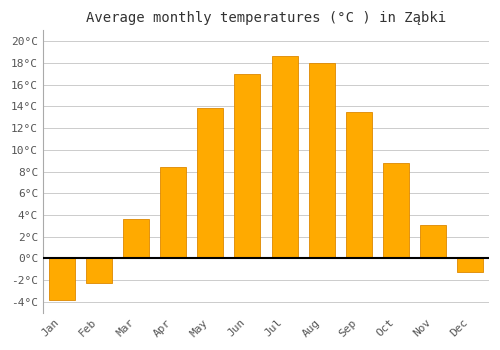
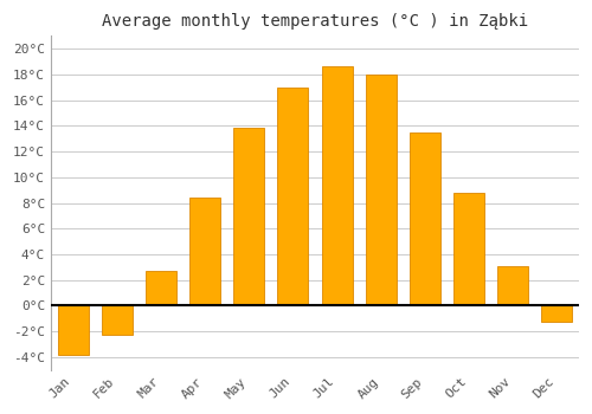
Mar: 3.6°C -> 2.7°C
